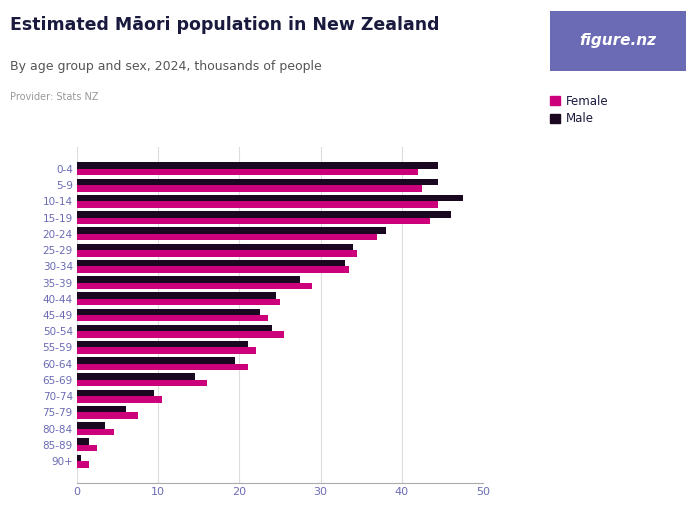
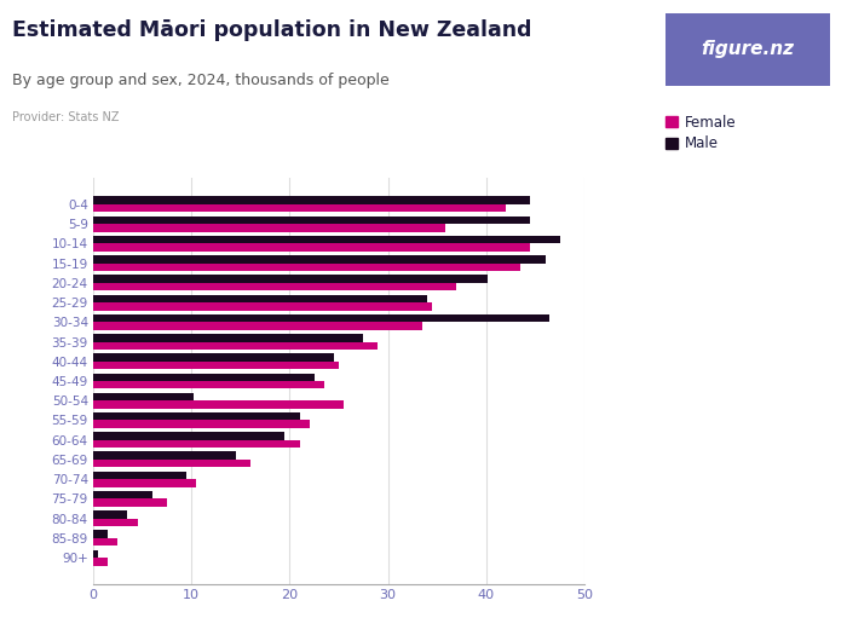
Female/5-9: 42.5 -> 35.8
Male/20-24: 38.0 -> 40.2
Male/30-34: 33.0 -> 46.4
Male/50-54: 24.0 -> 10.2
